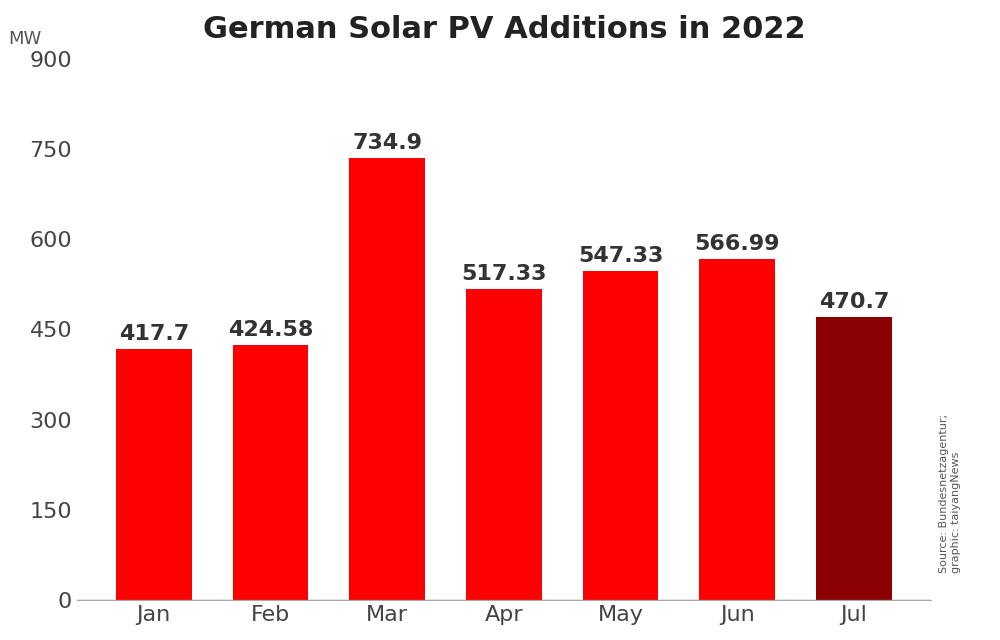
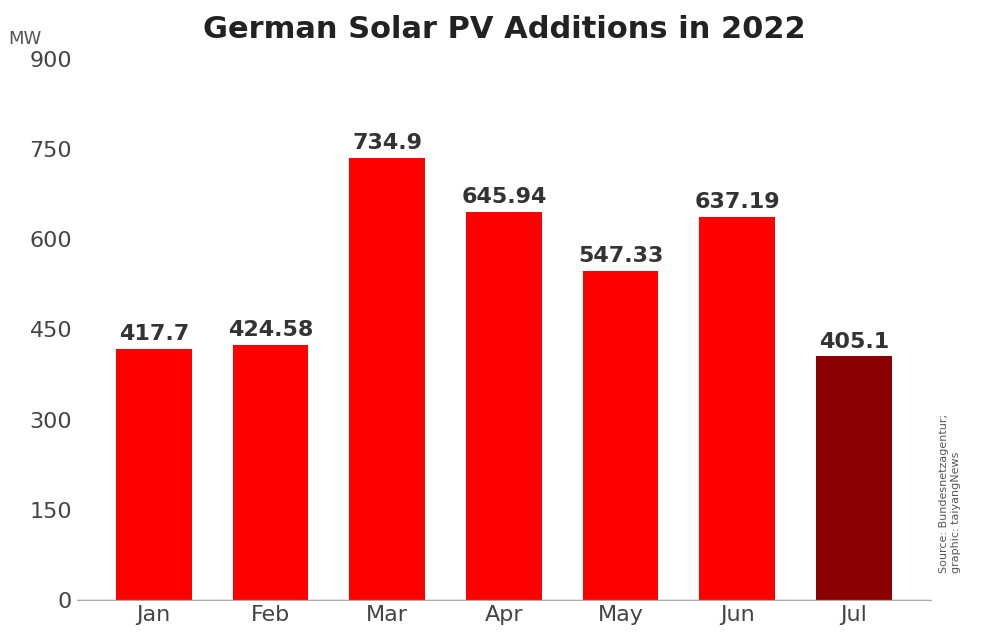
Apr: 517.33 -> 645.94
Jun: 566.99 -> 637.19
Jul: 470.7 -> 405.1
